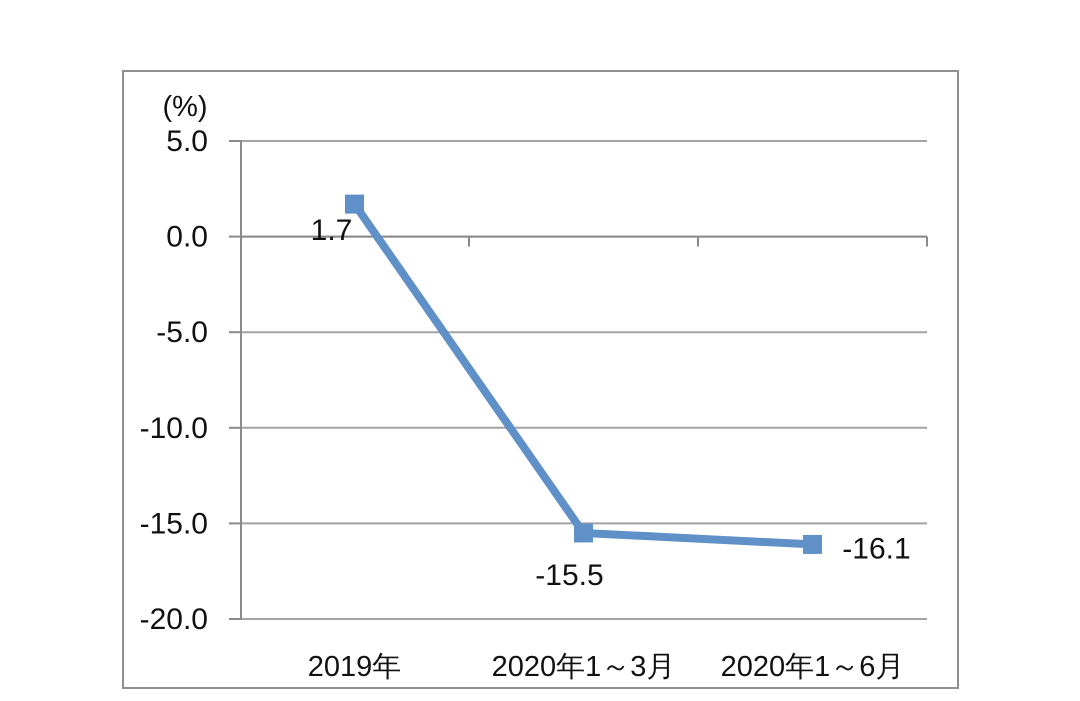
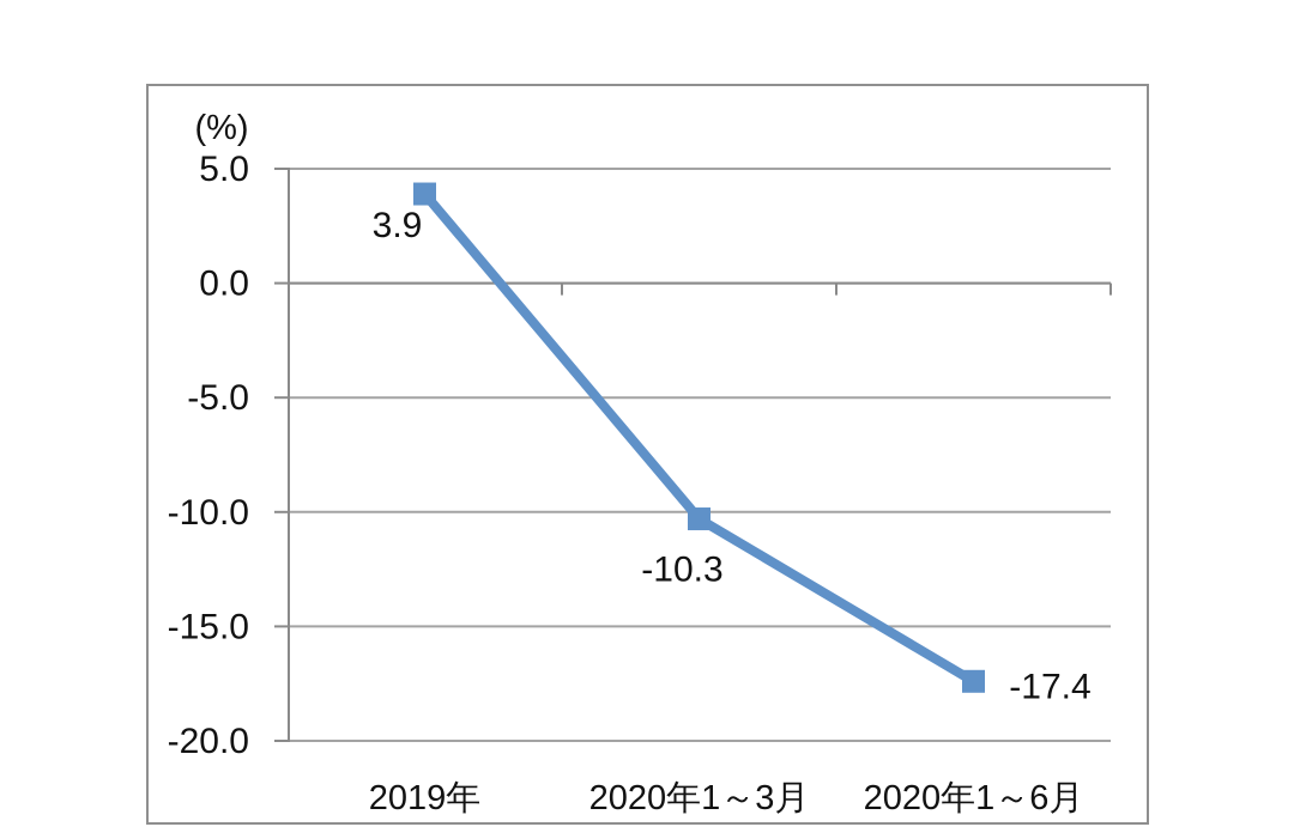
2019年: 1.7 -> 3.9
2020年1～3月: -15.5 -> -10.3
2020年1～6月: -16.1 -> -17.4
